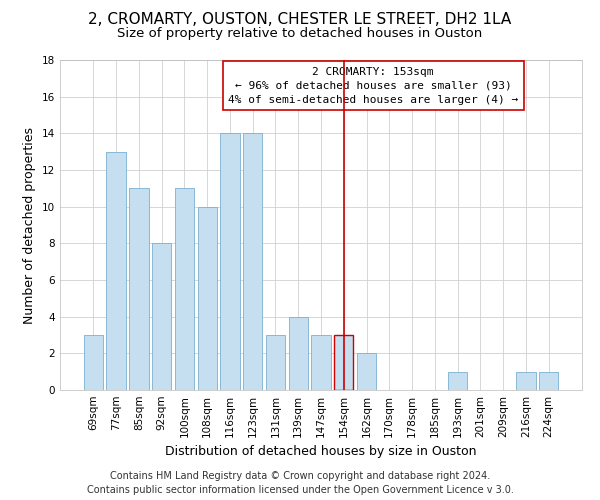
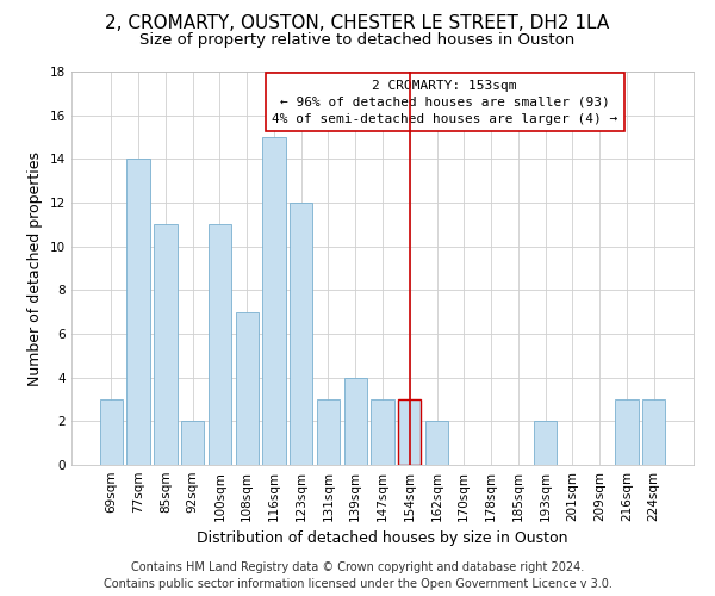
77sqm: 13 -> 14
92sqm: 8 -> 2
108sqm: 10 -> 7
116sqm: 14 -> 15
123sqm: 14 -> 12
193sqm: 1 -> 2
216sqm: 1 -> 3
224sqm: 1 -> 3
